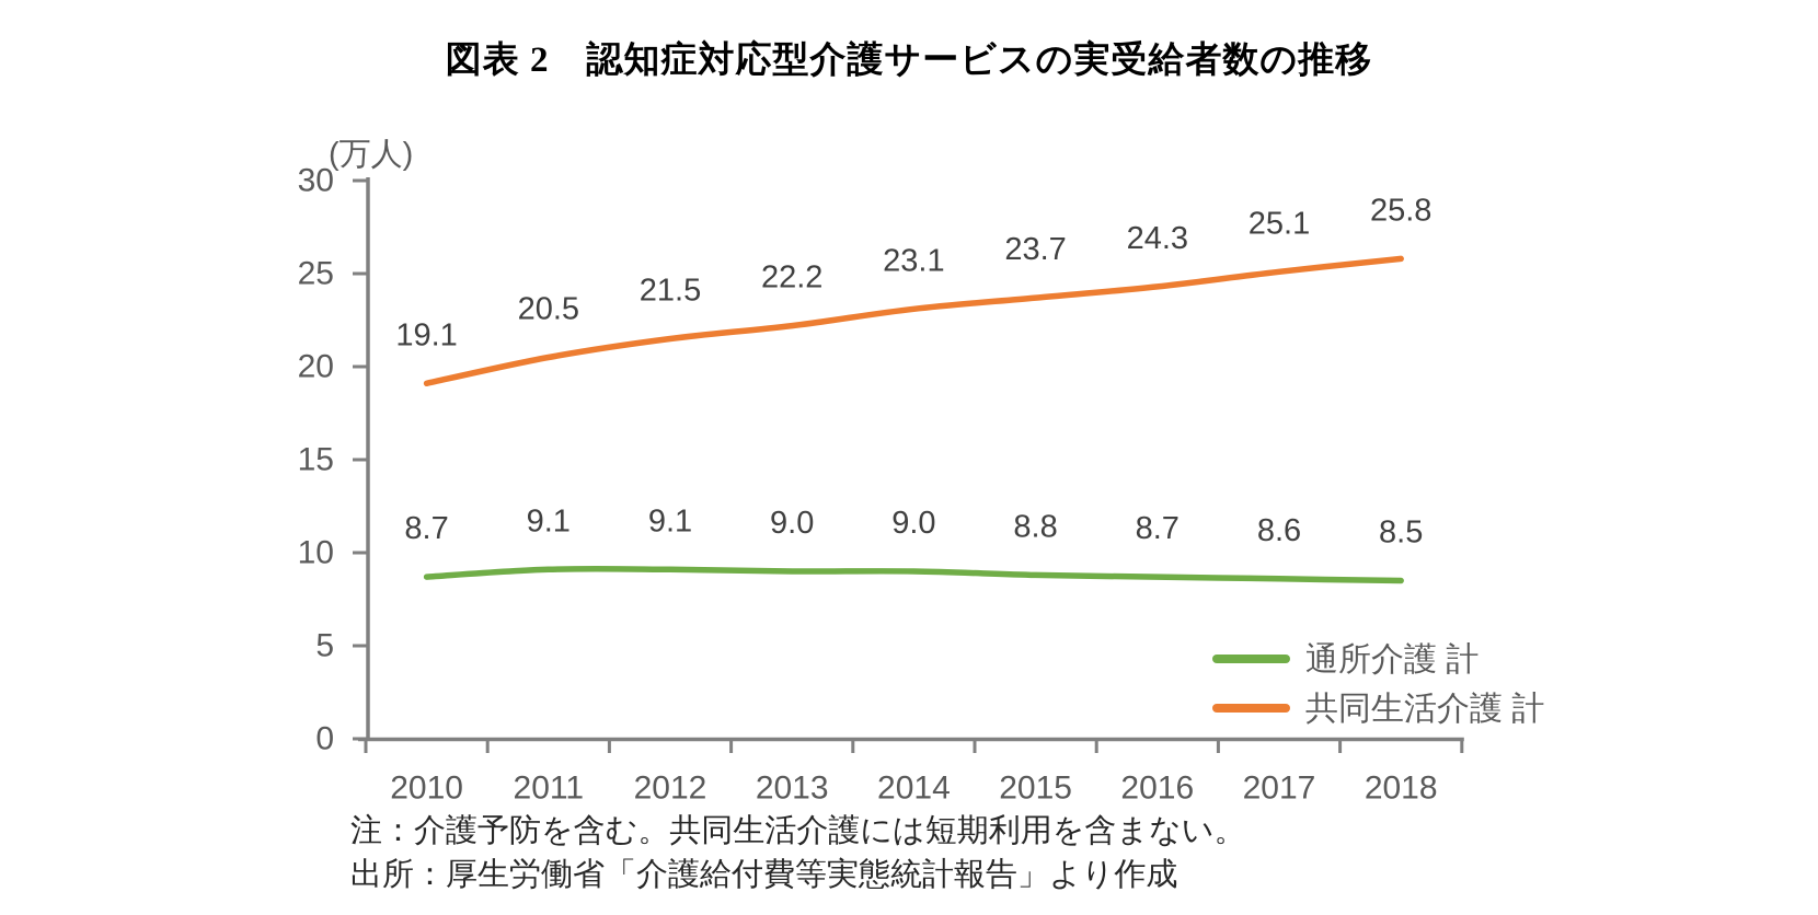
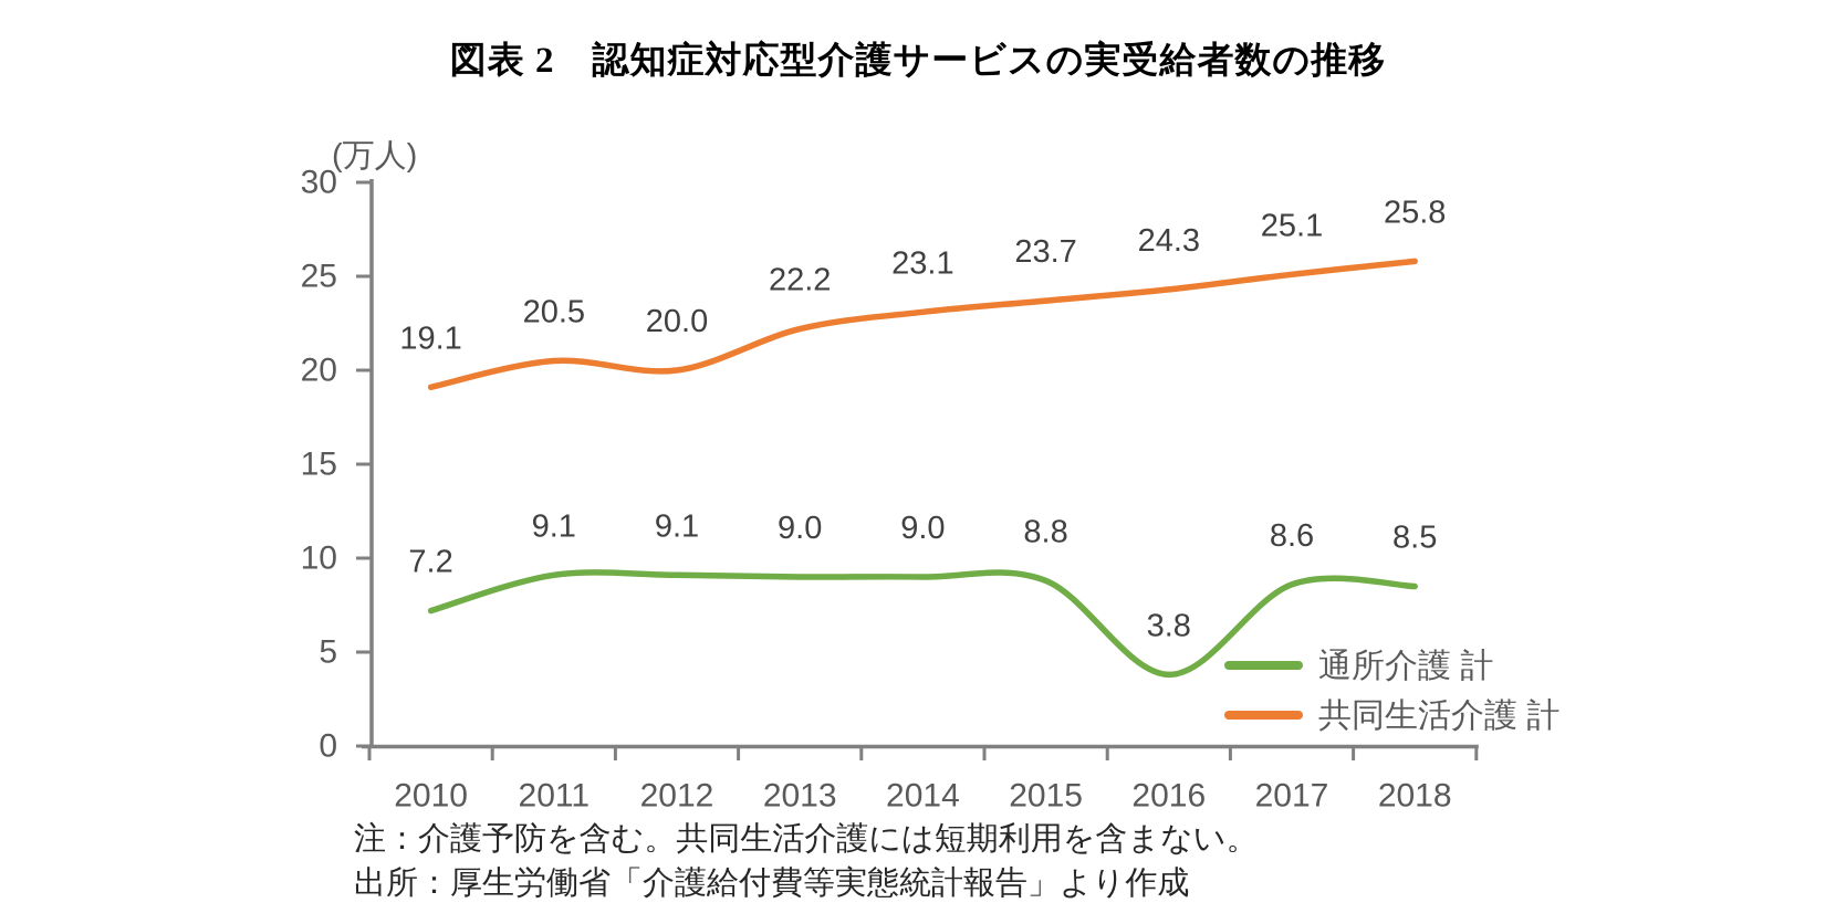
通所介護 計/2010: 8.7 -> 7.2
共同生活介護 計/2012: 21.5 -> 20.0
通所介護 計/2016: 8.7 -> 3.8
